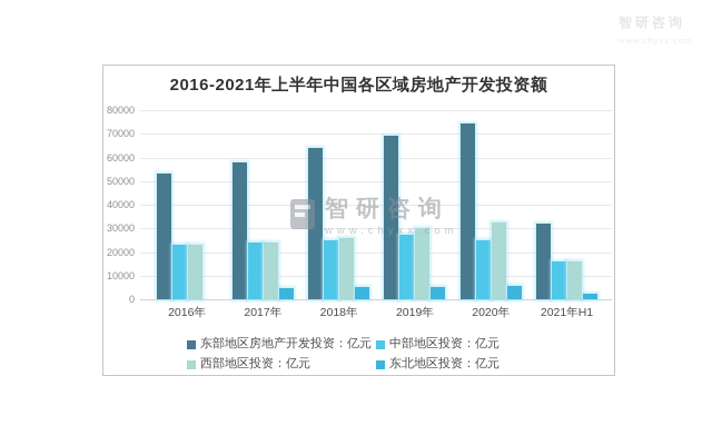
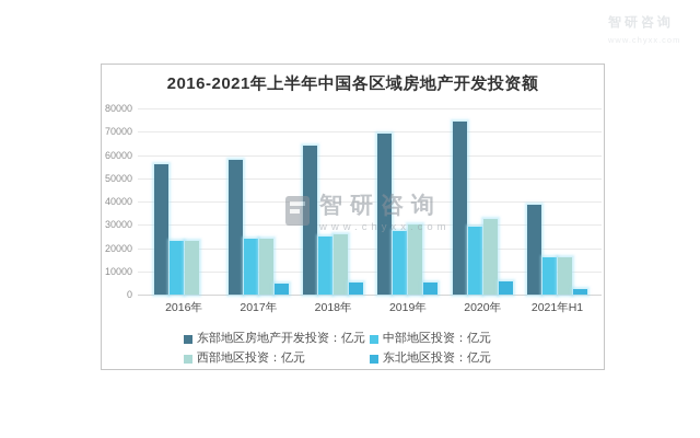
东部地区房地产开发投资：亿元/2016年: 53000 -> 56000
中部地区投资：亿元/2020年: 25000 -> 29000
东部地区房地产开发投资：亿元/2021年H1: 32000 -> 38000
